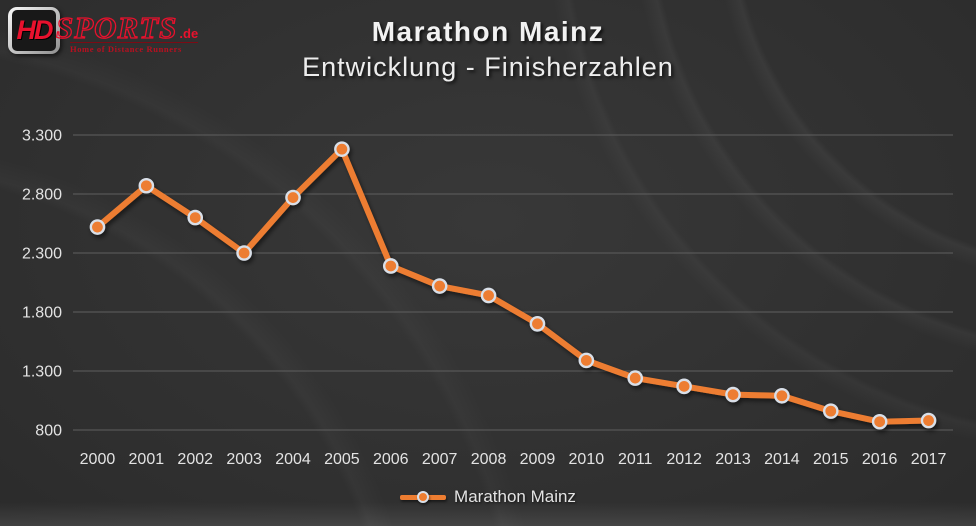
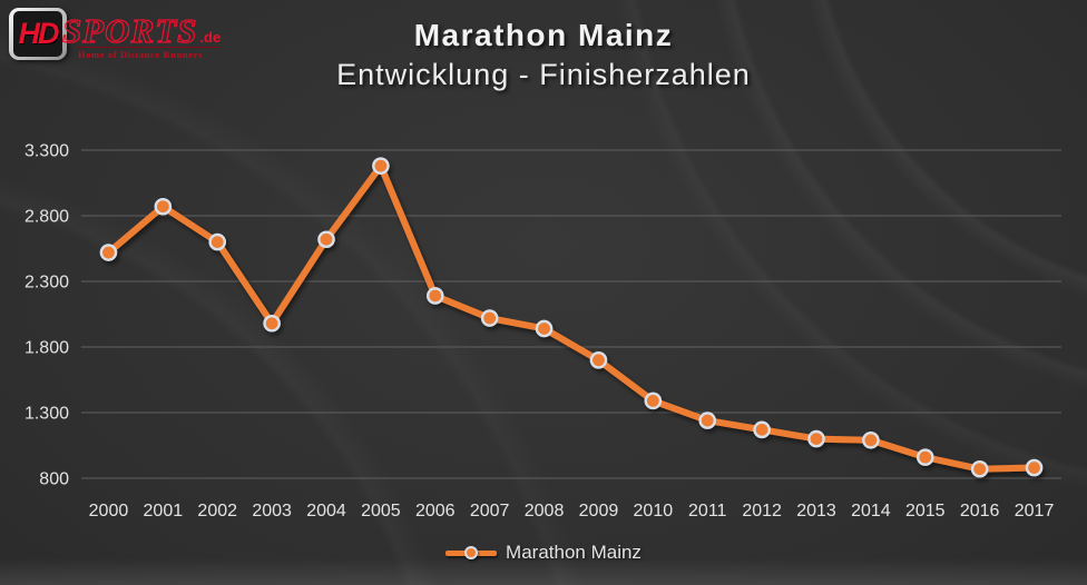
2003: 2300 -> 1980
2004: 2770 -> 2620
